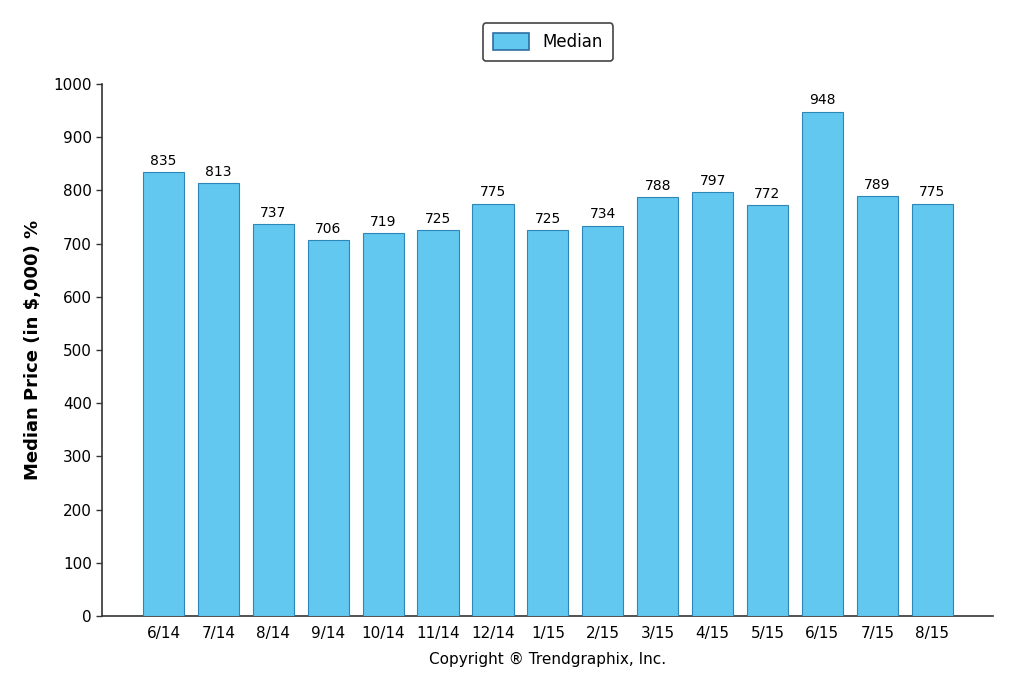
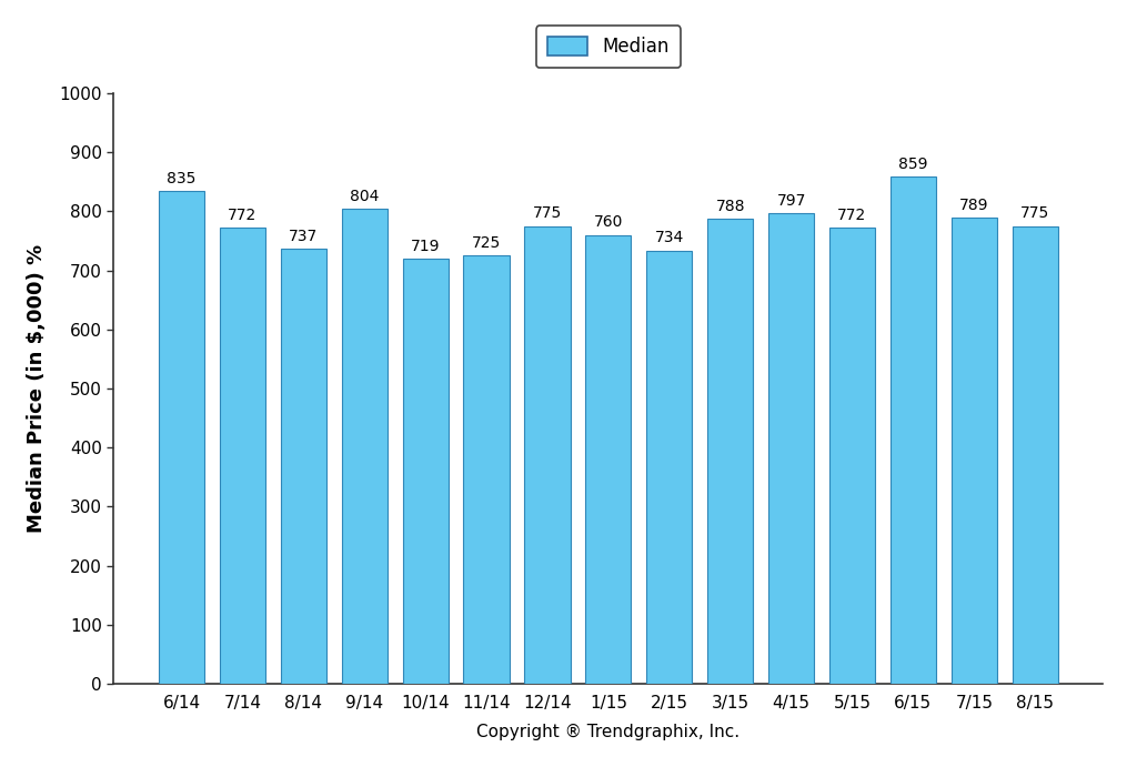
7/14: 813 -> 772
9/14: 706 -> 804
1/15: 725 -> 760
6/15: 948 -> 859
